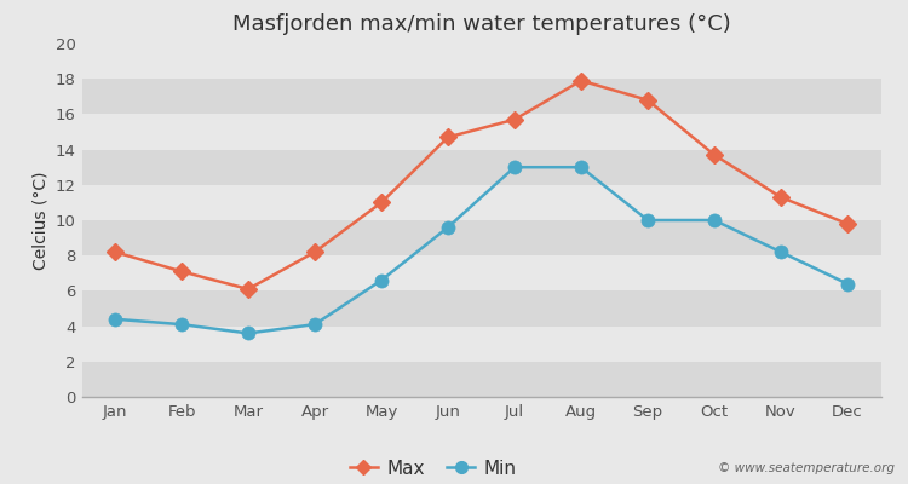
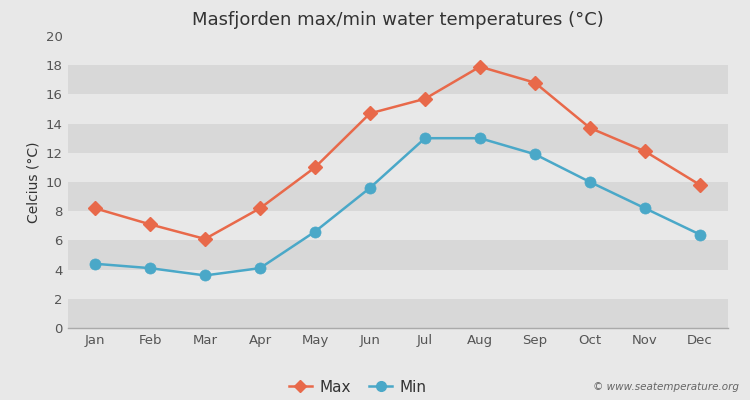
Min/Sep: 10.0 -> 11.9
Max/Nov: 11.3 -> 12.1
